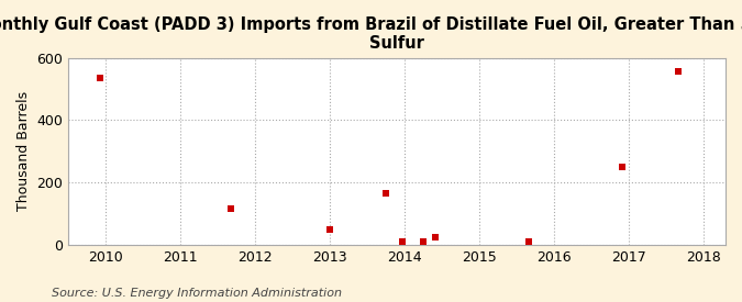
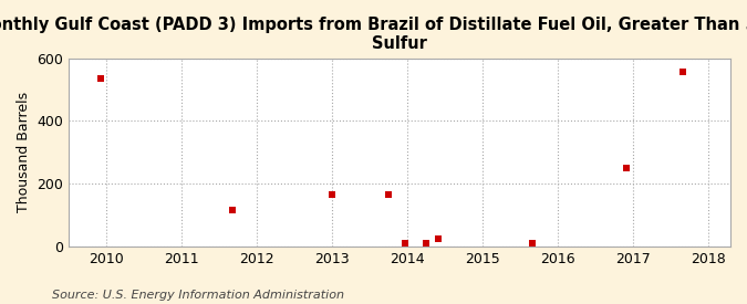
2013: 50 -> 165
